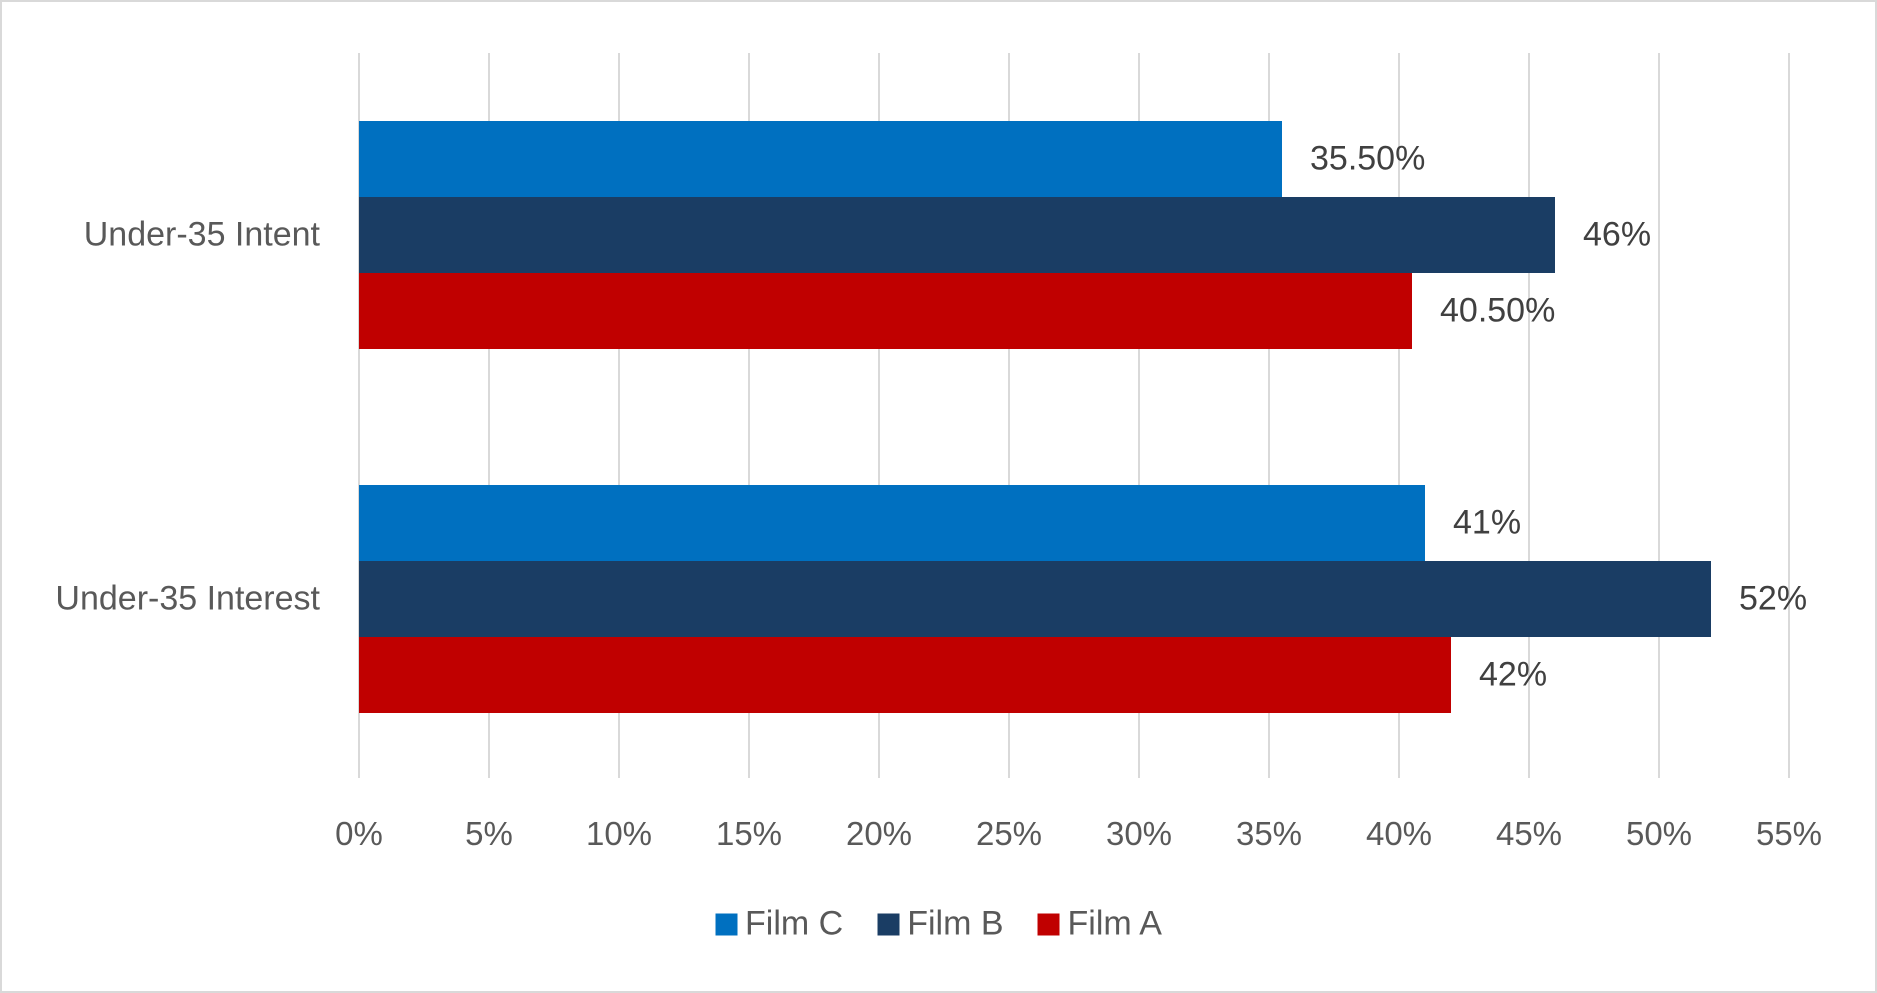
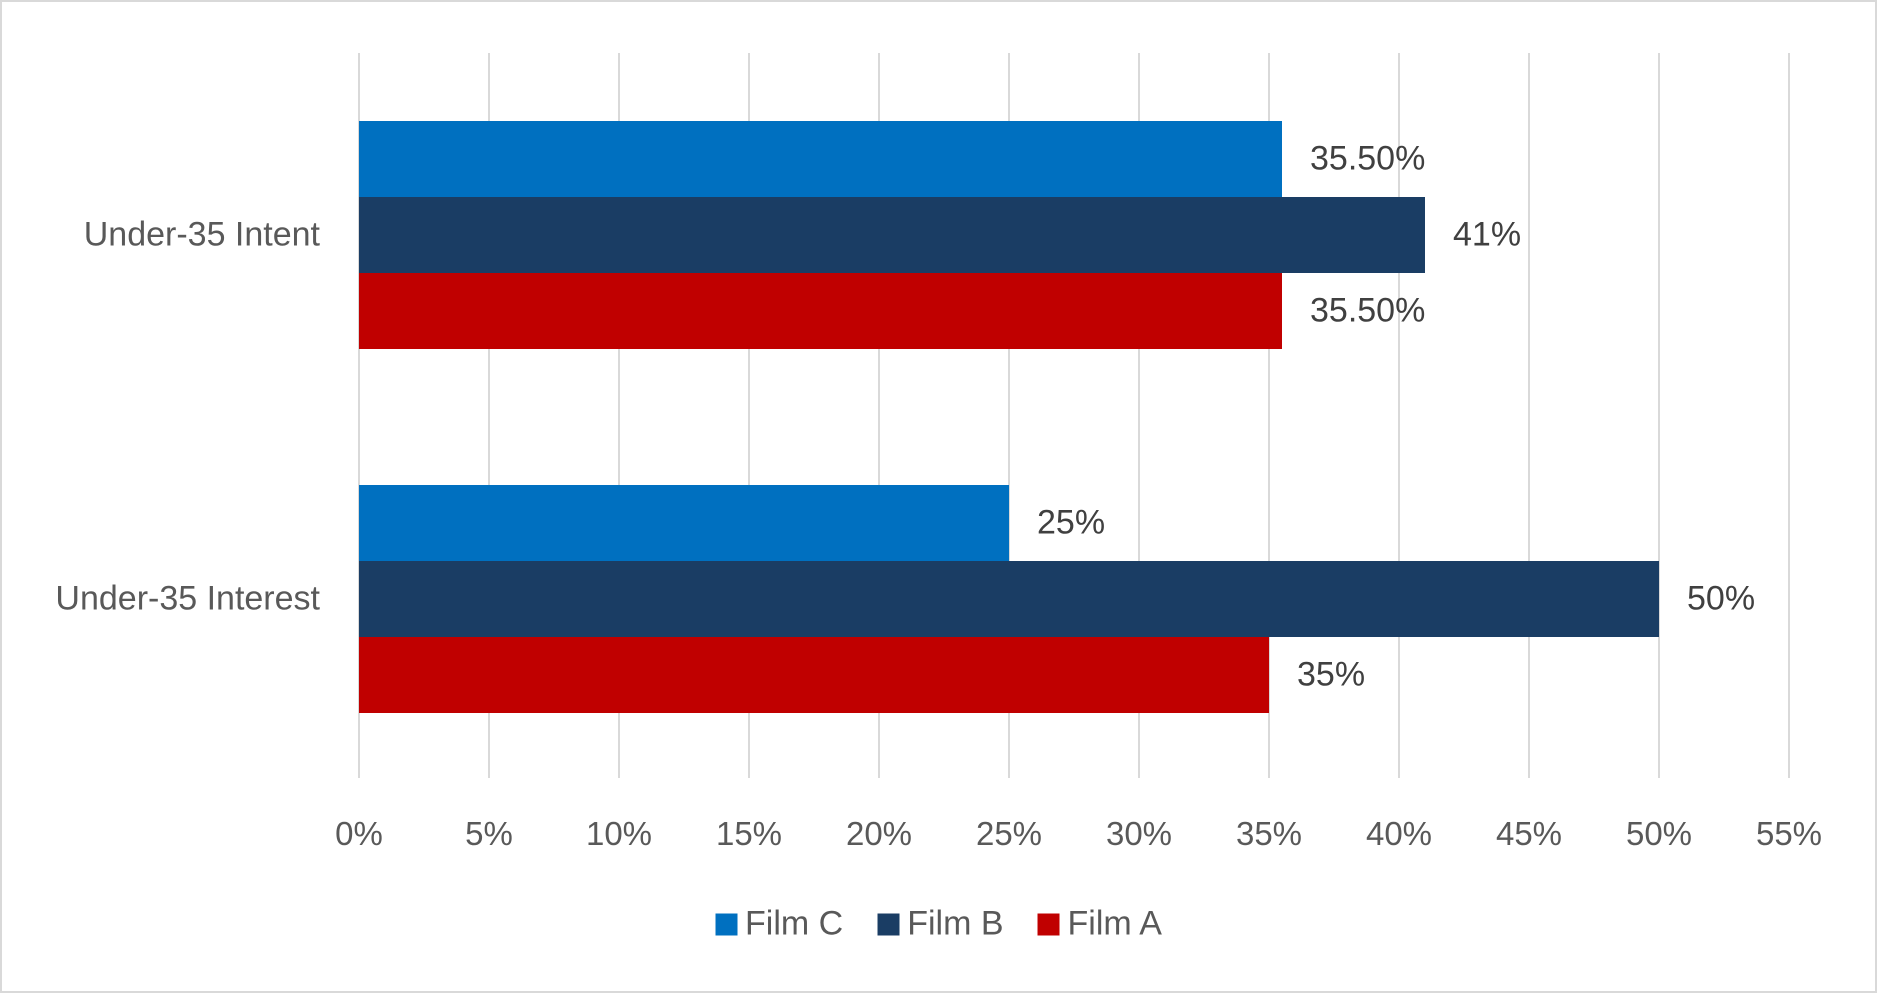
Film B/Under-35 Intent: 46% -> 41%
Film A/Under-35 Intent: 40.50% -> 35.50%
Film C/Under-35 Interest: 41% -> 25%
Film B/Under-35 Interest: 52% -> 50%
Film A/Under-35 Interest: 42% -> 35%
